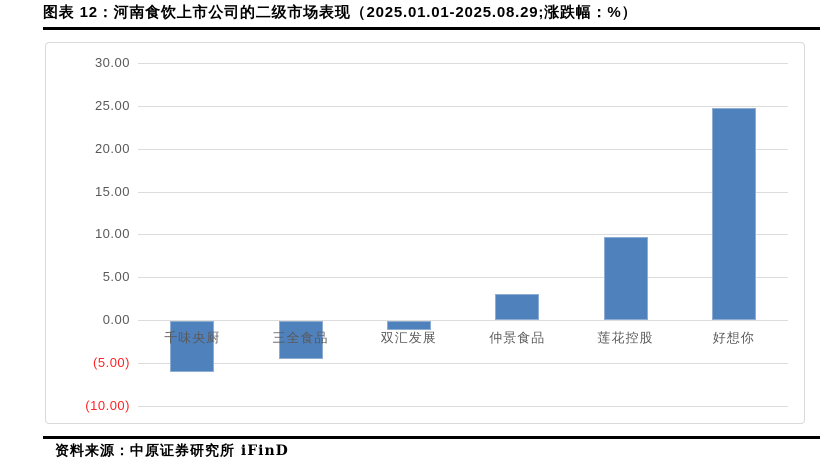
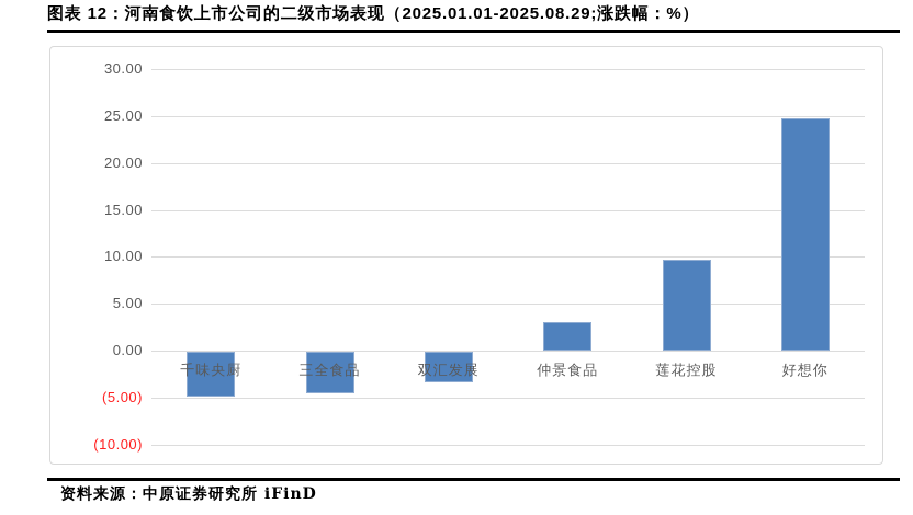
千味央厨: -6 -> -5
双汇发展: -1 -> -3
